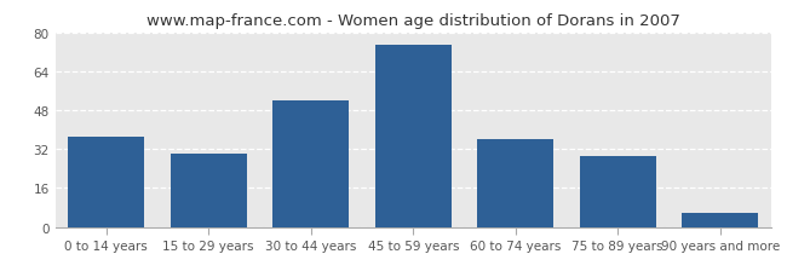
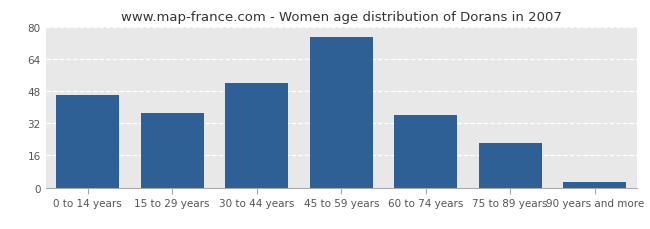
0 to 14 years: 37 -> 46
15 to 29 years: 30 -> 37
75 to 89 years: 29 -> 22
90 years and more: 6 -> 3
